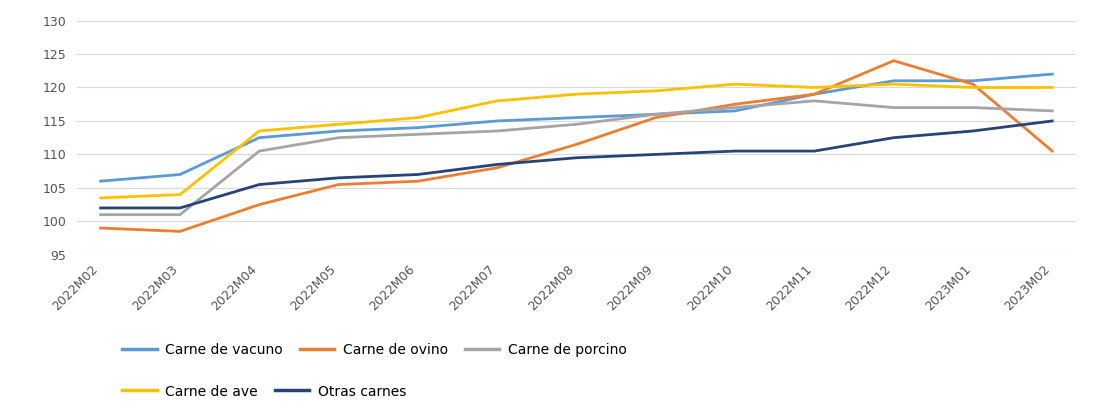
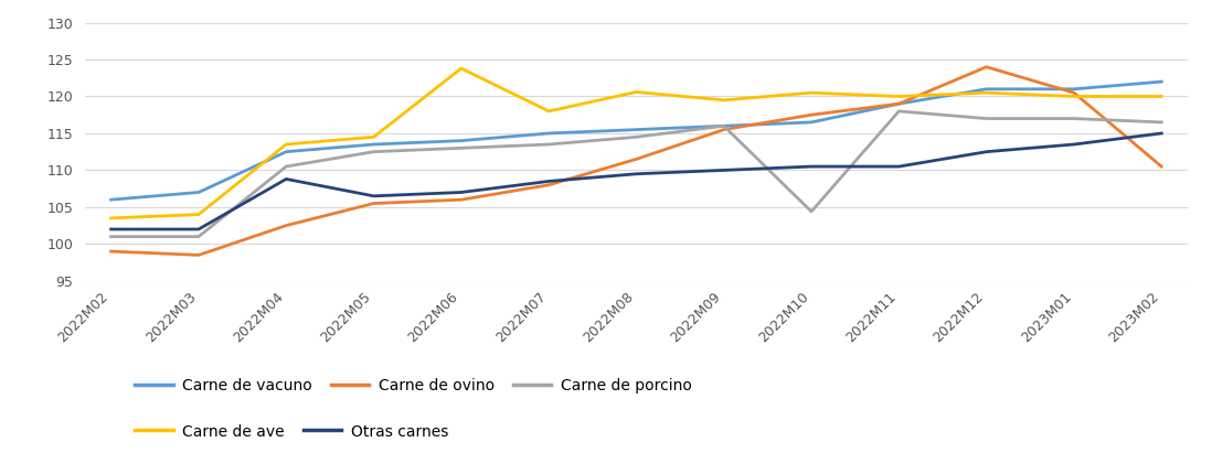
Otras carnes/2022M04: 105.5 -> 108.8
Carne de ave/2022M06: 115.5 -> 123.8
Carne de ave/2022M08: 119.0 -> 120.6
Carne de porcino/2022M10: 117.0 -> 104.4
